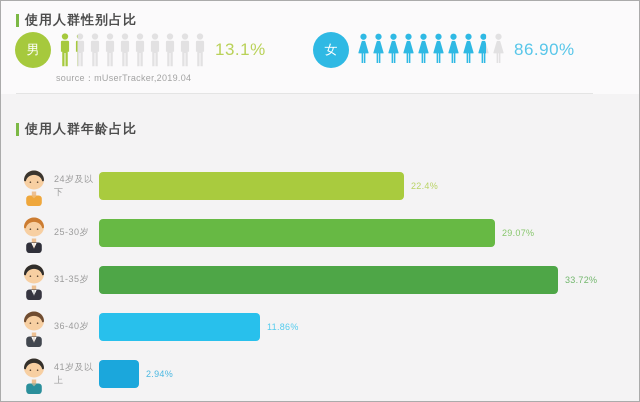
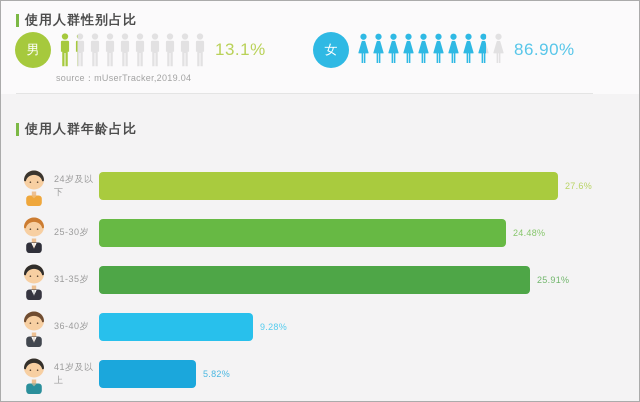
使用人群年龄占比/24岁及以下: 22.4% -> 27.6%
使用人群年龄占比/25-30岁: 29.07% -> 24.48%
使用人群年龄占比/31-35岁: 33.72% -> 25.91%
使用人群年龄占比/36-40岁: 11.86% -> 9.28%
使用人群年龄占比/41岁及以上: 2.94% -> 5.82%
